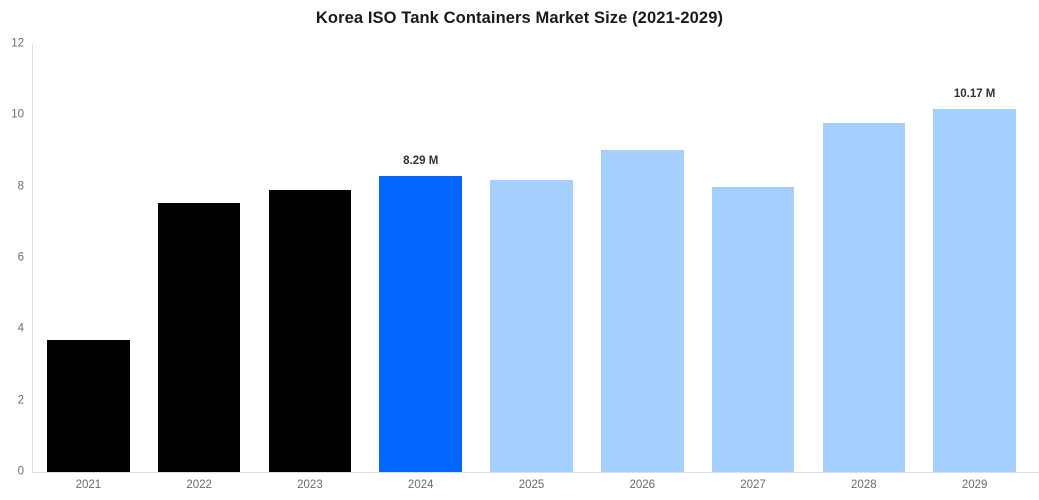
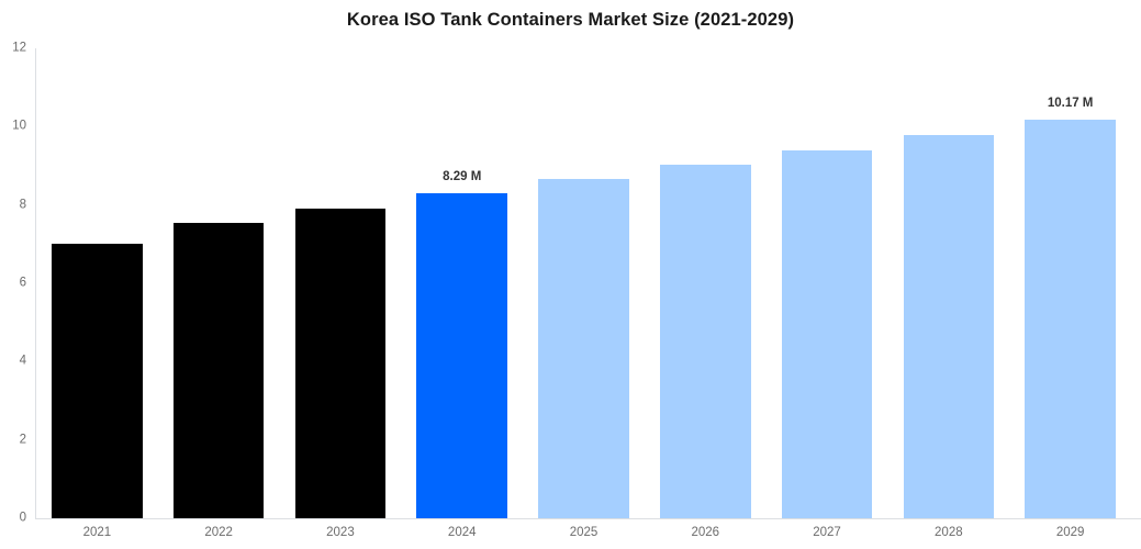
2021: 3.7 -> 7.0
2025: 8.2 -> 8.7
2027: 8.0 -> 9.4
